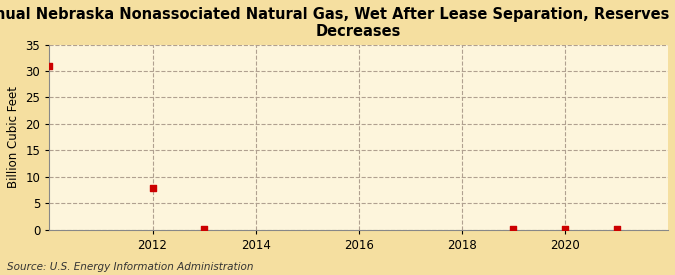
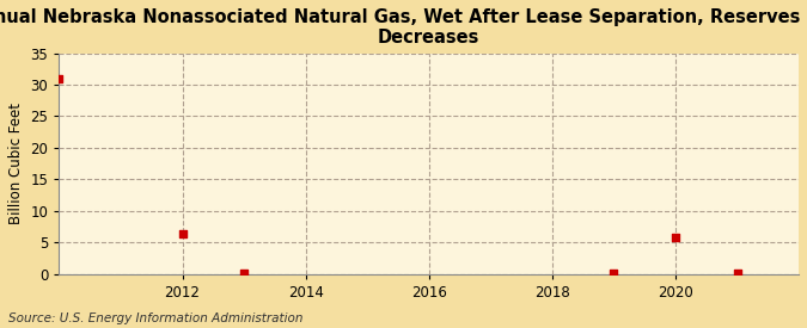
2012: 7.8 -> 6.4
2020: 0.1 -> 5.8
